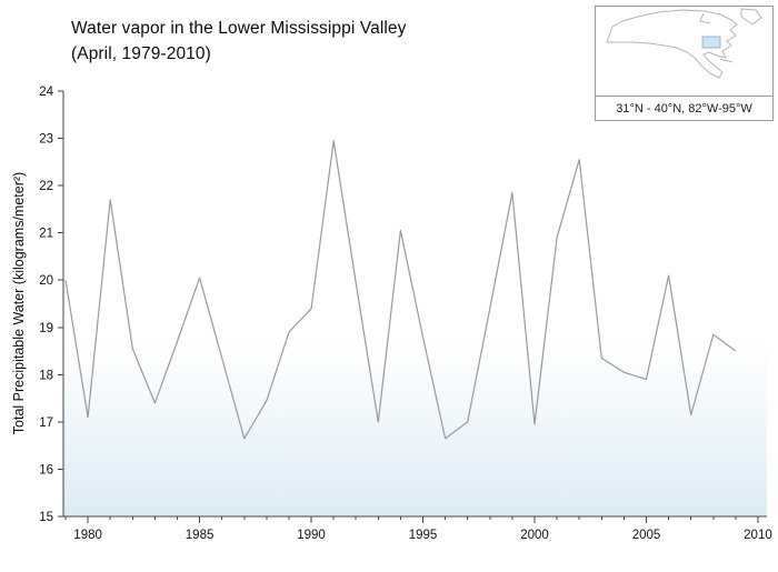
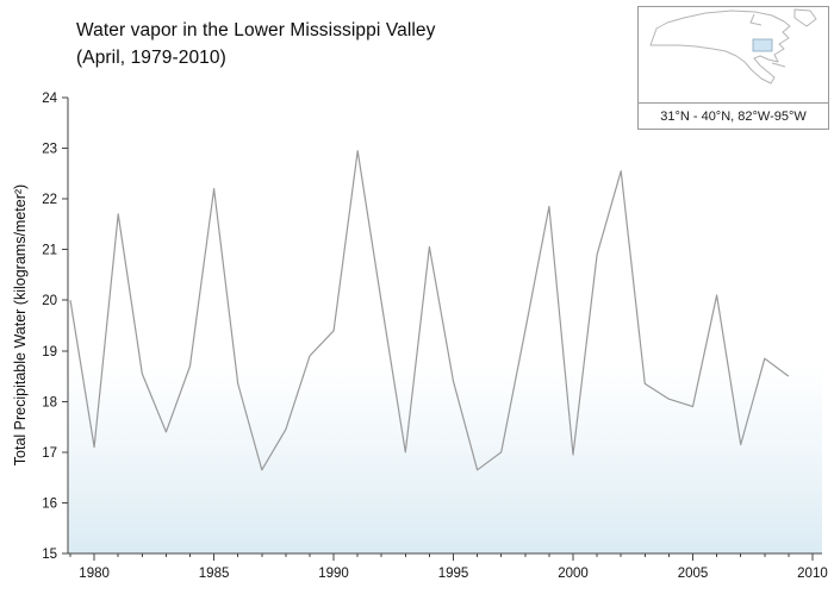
1985: 20.1 -> 22.2
1995: 18.8 -> 18.4
